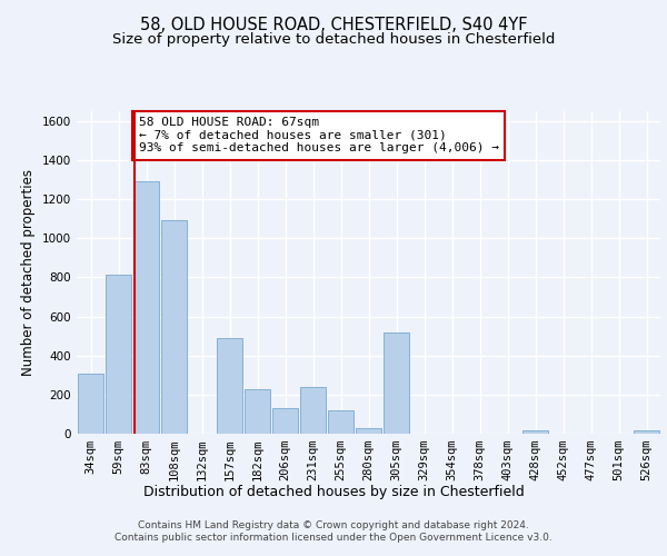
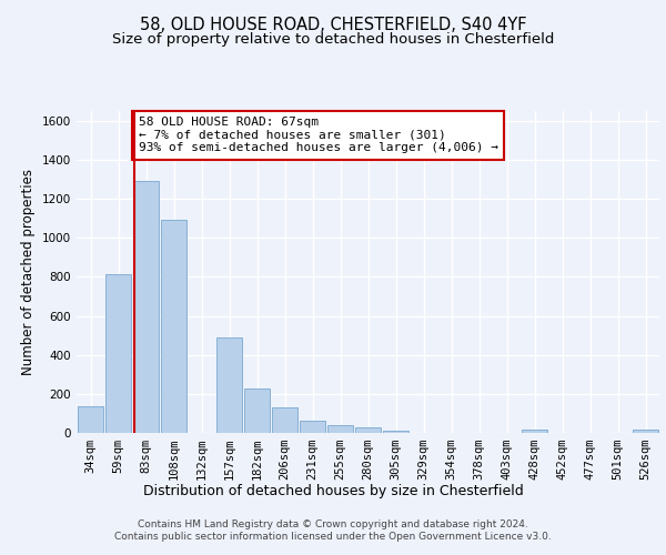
34sqm: 310 -> 140
231sqm: 240 -> 60
255sqm: 120 -> 40
305sqm: 520 -> 10
